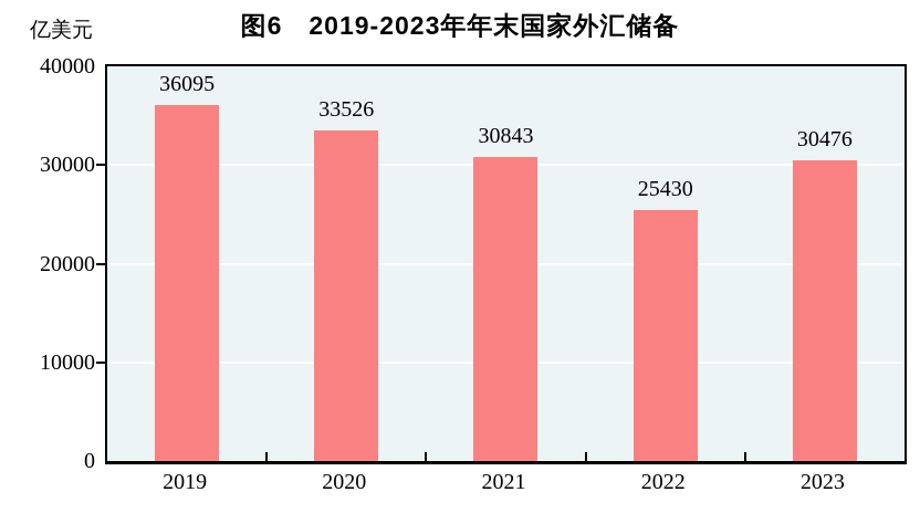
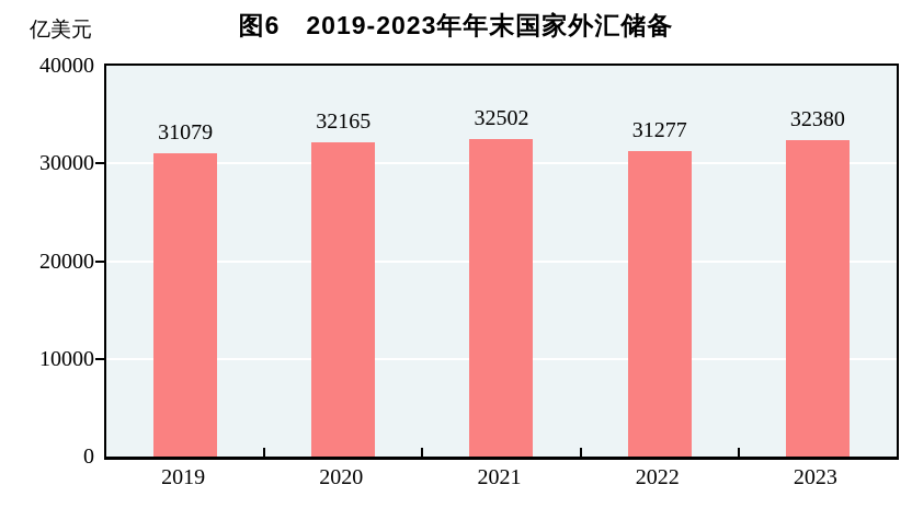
2019: 36095 -> 31079
2020: 33526 -> 32165
2021: 30843 -> 32502
2022: 25430 -> 31277
2023: 30476 -> 32380
